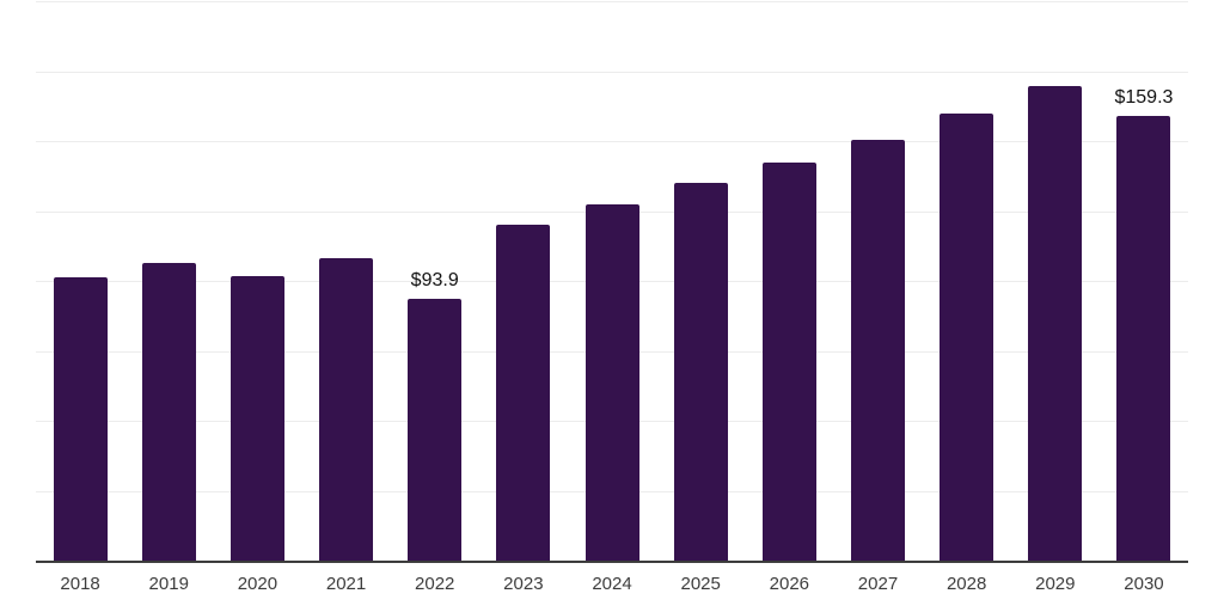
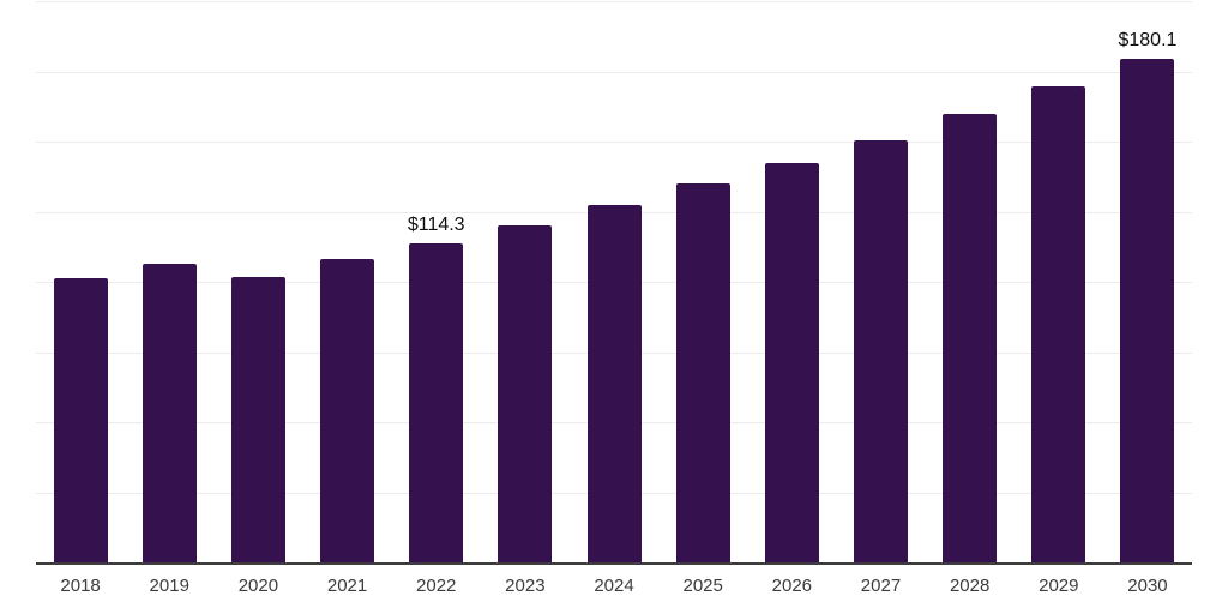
2022: $93.9 -> $114.3
2030: $159.3 -> $180.1
